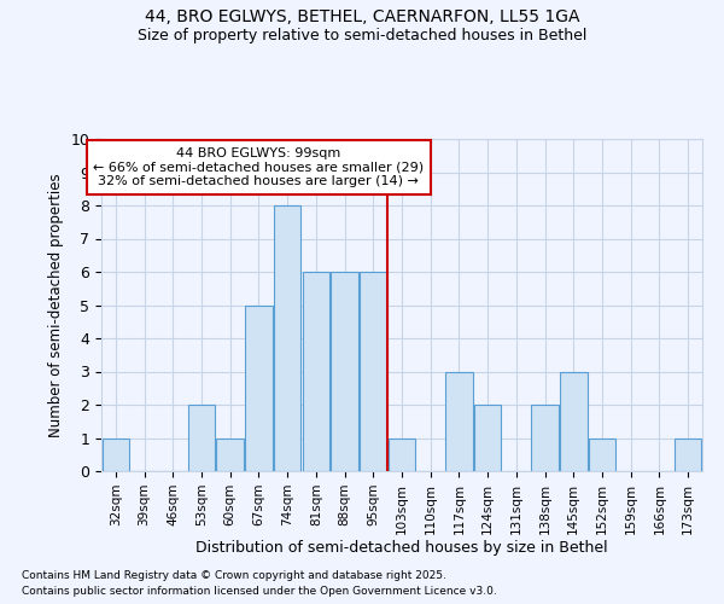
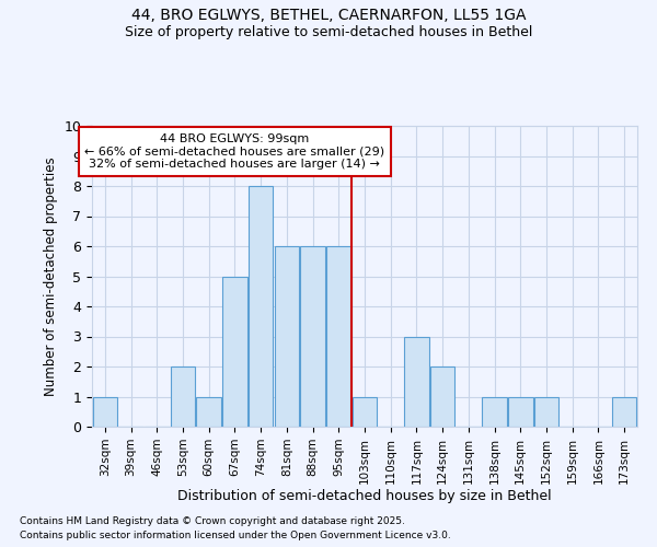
138sqm: 2 -> 1
145sqm: 3 -> 1
